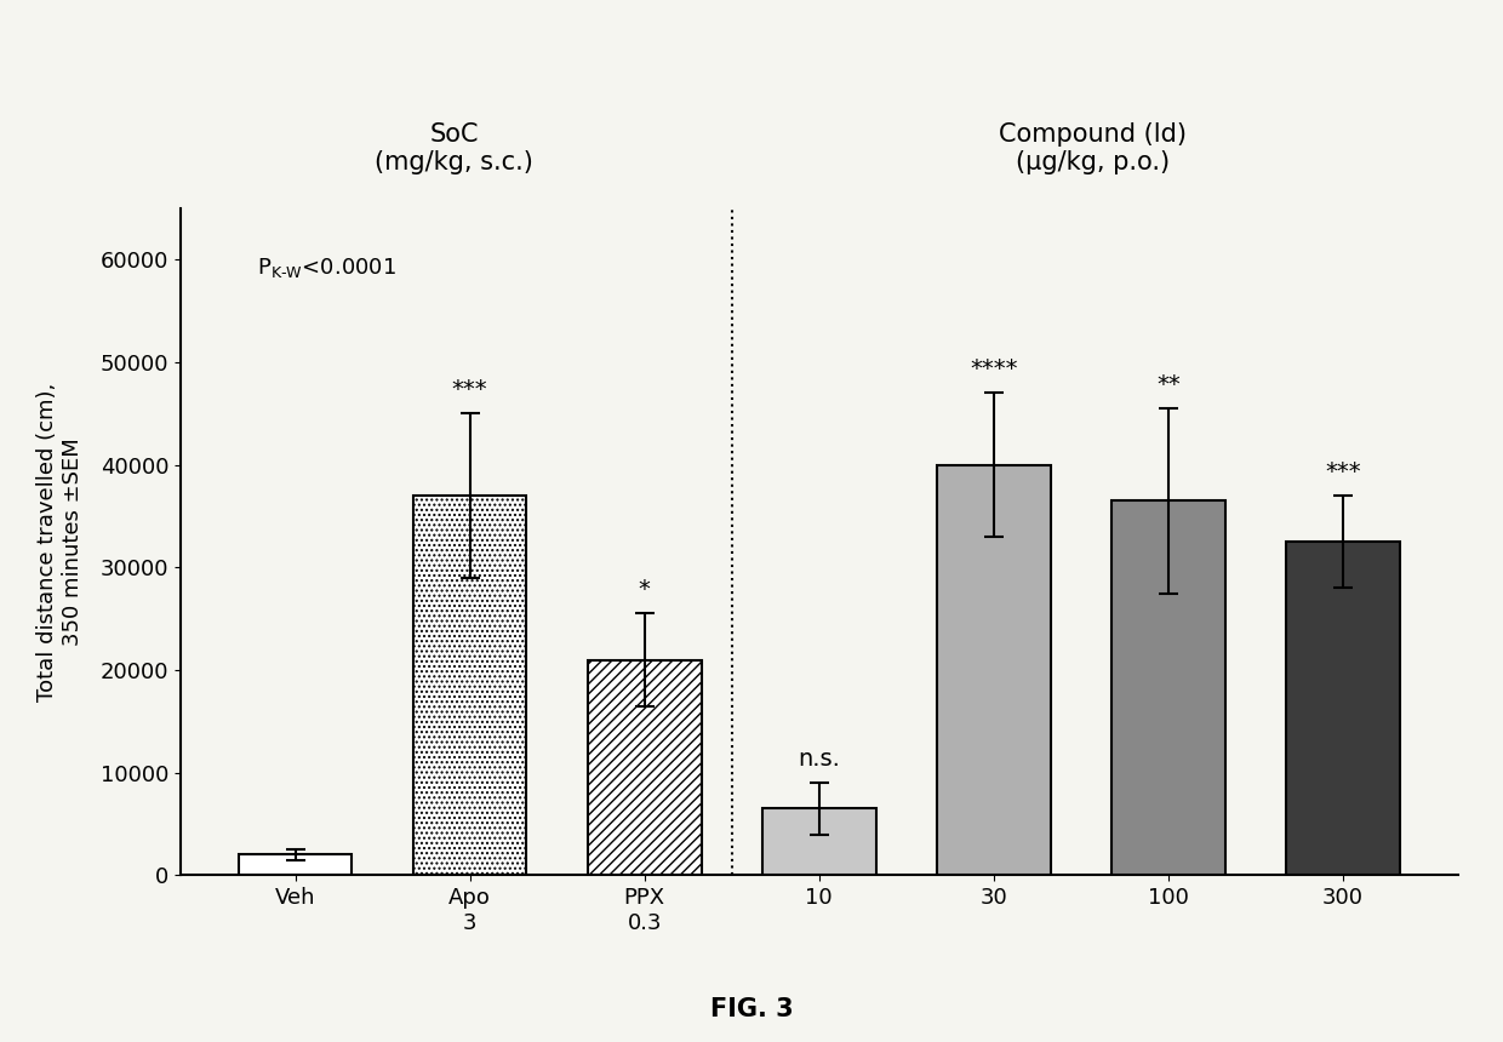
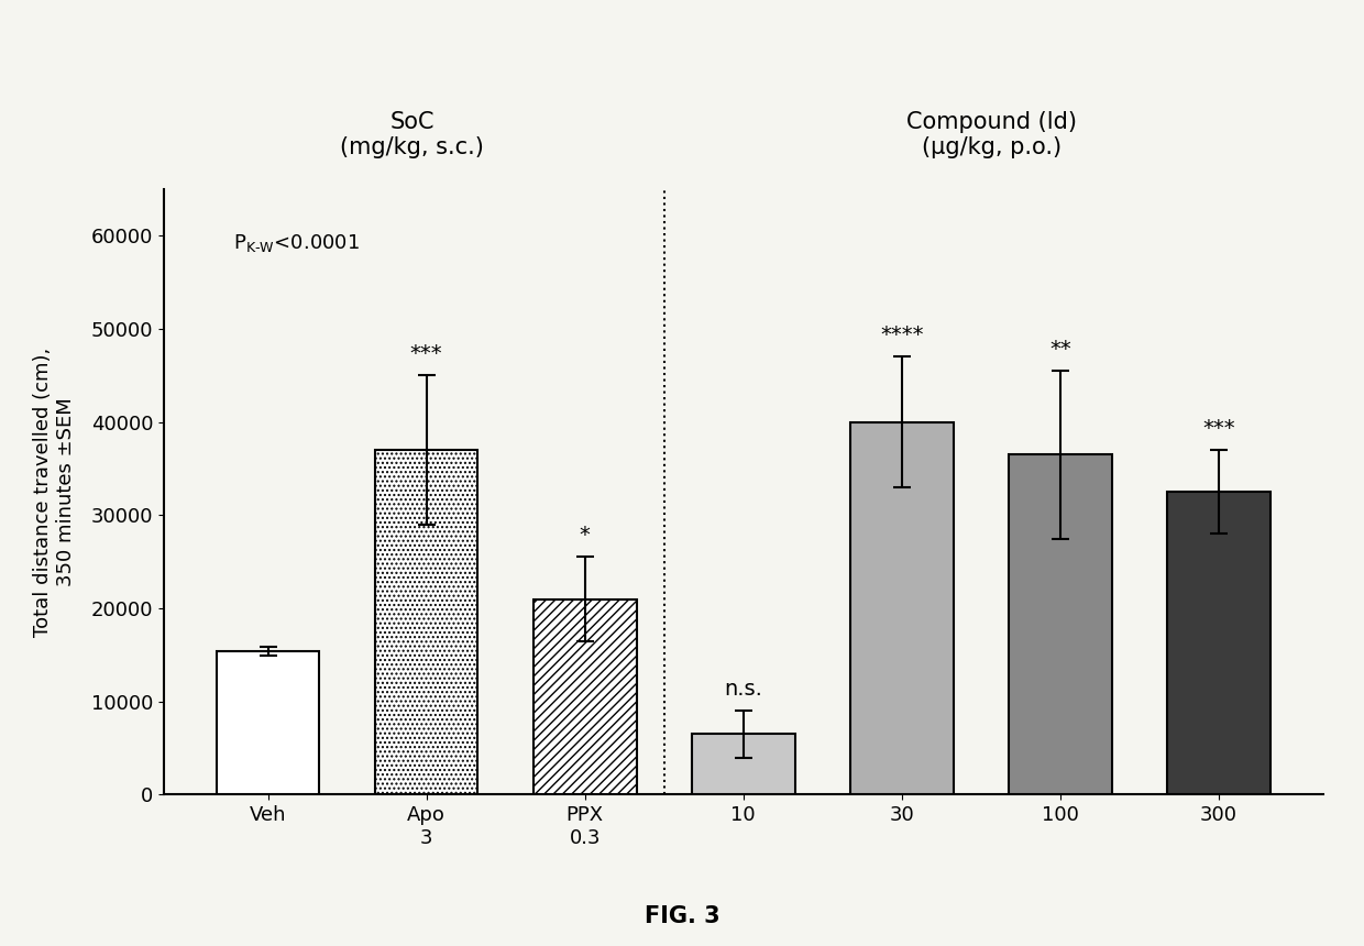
Veh: 2000 -> 15400
